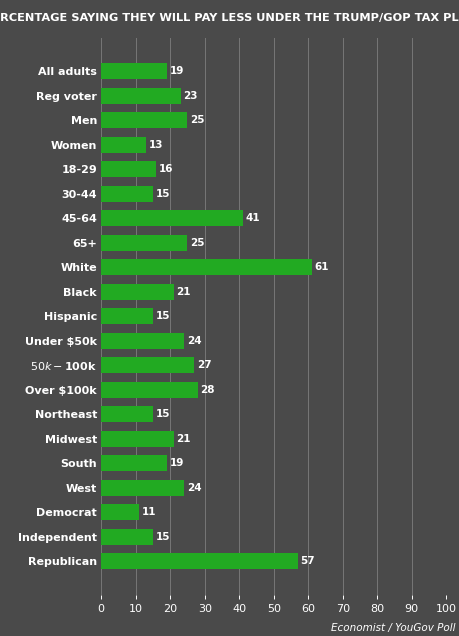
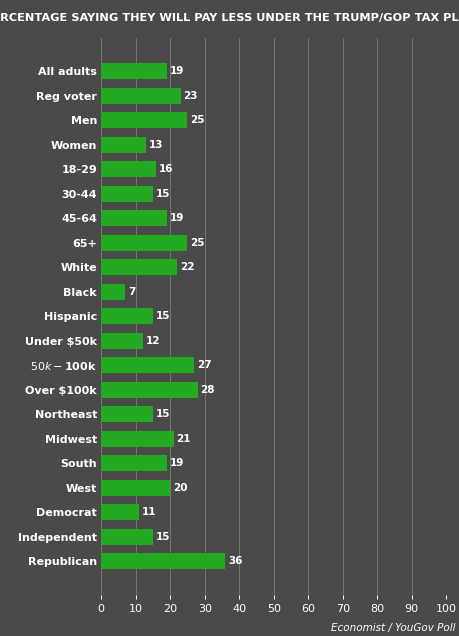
45-64: 41 -> 19
White: 61 -> 22
Black: 21 -> 7
Under $50k: 24 -> 12
West: 24 -> 20
Republican: 57 -> 36
